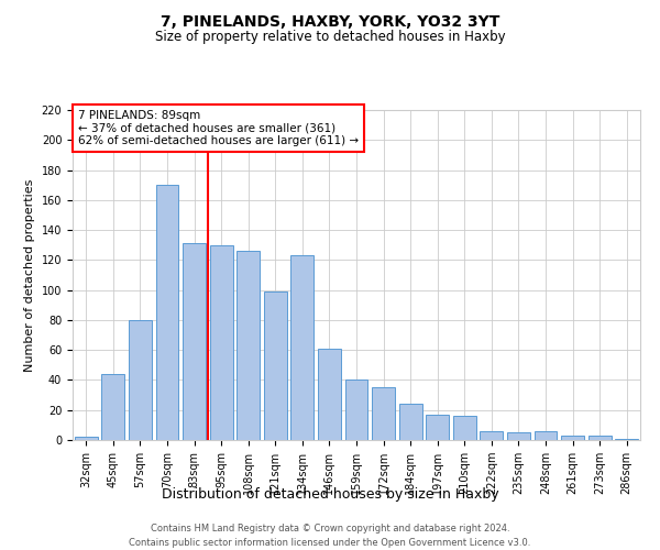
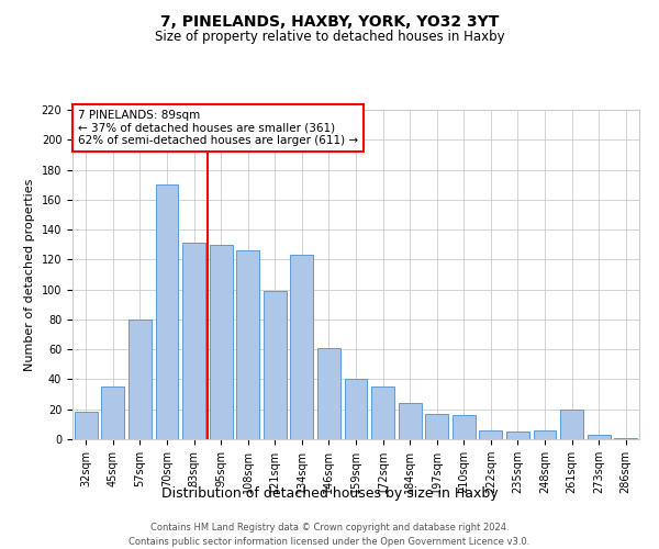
32sqm: 2 -> 18
45sqm: 44 -> 35
261sqm: 3 -> 20
